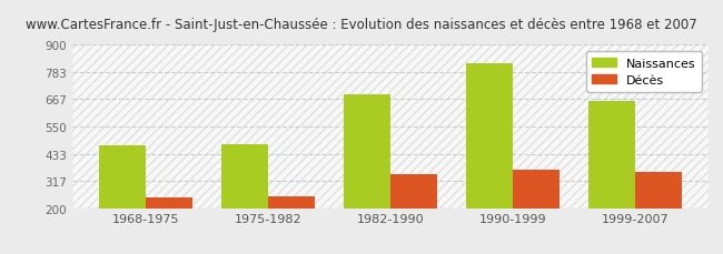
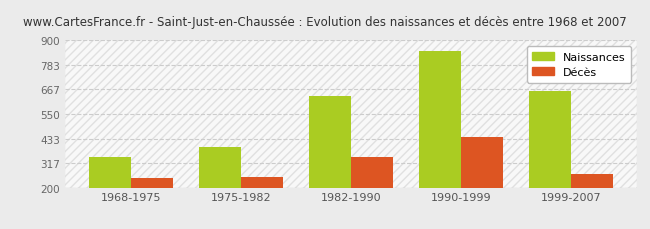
Naissances/1968-1975: 470 -> 345
Naissances/1975-1982: 473 -> 395
Naissances/1982-1990: 690 -> 635
Naissances/1990-1999: 820 -> 850
Décès/1990-1999: 365 -> 440
Décès/1999-2007: 355 -> 265
